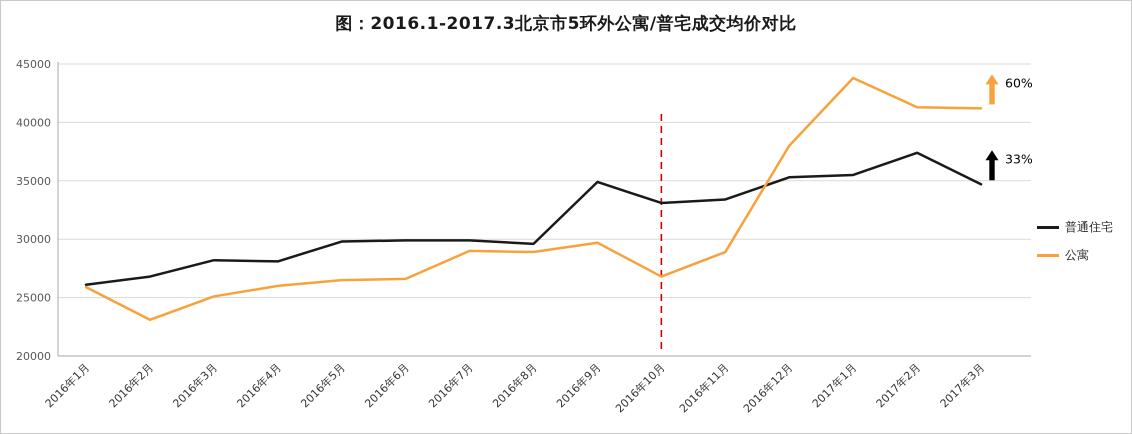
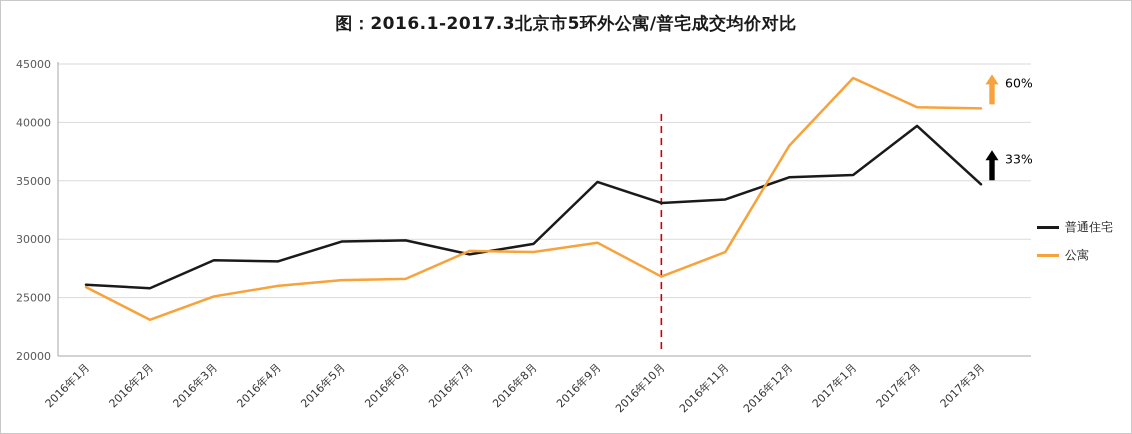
普通住宅/2016年2月: 26800 -> 25800
普通住宅/2016年7月: 29900 -> 28700
普通住宅/2017年2月: 37400 -> 39700
